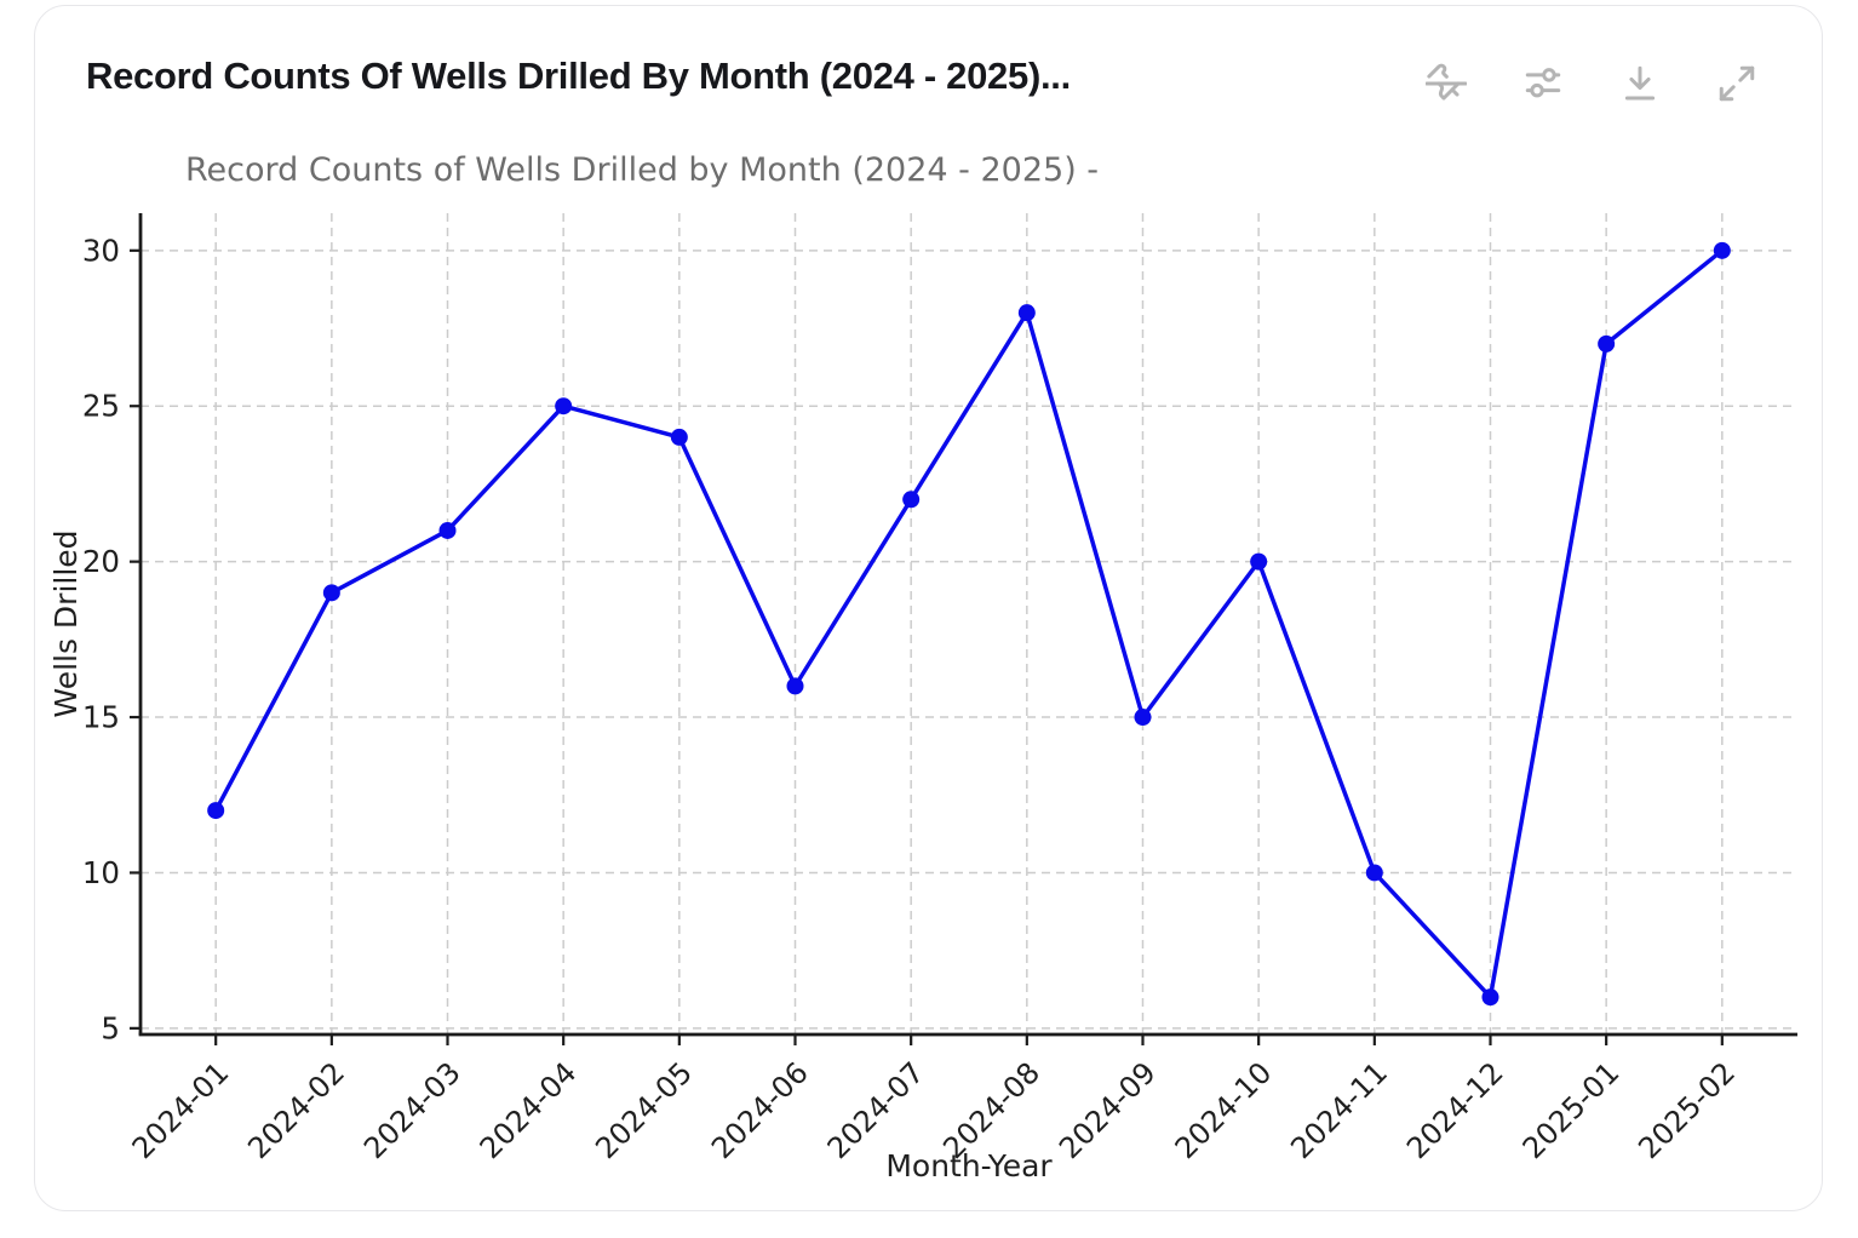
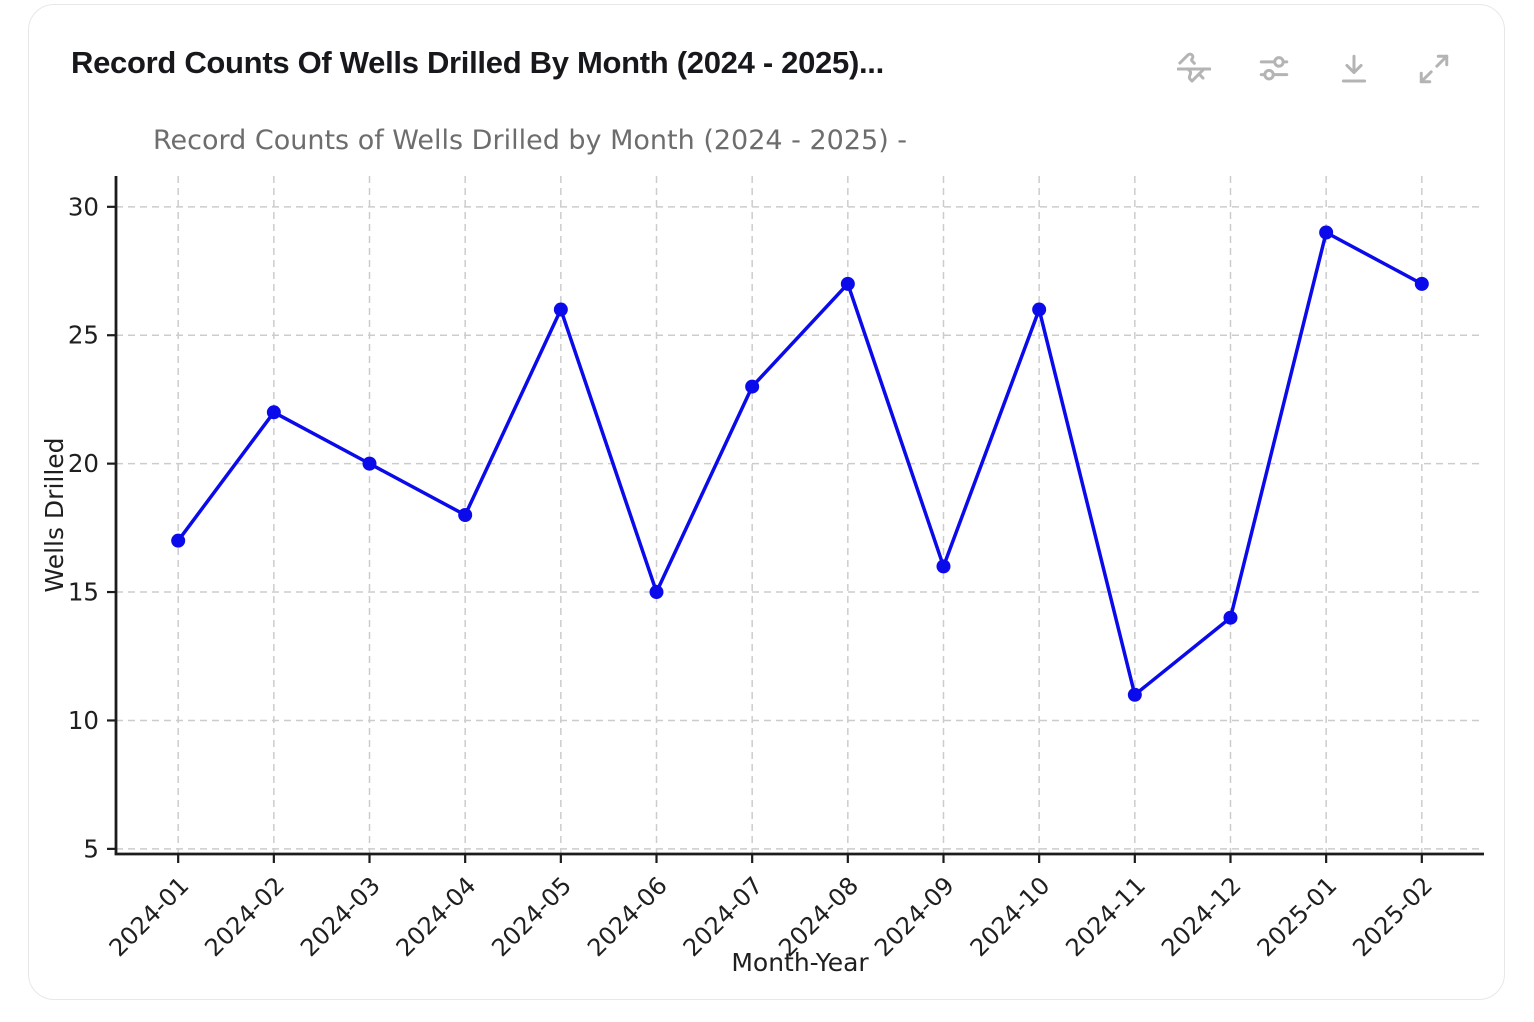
2024-01: 12 -> 17
2024-02: 19 -> 22
2024-03: 21 -> 20
2024-04: 25 -> 18
2024-05: 24 -> 26
2024-06: 16 -> 15
2024-07: 22 -> 23
2024-08: 28 -> 27
2024-09: 15 -> 16
2024-10: 20 -> 26
2024-11: 10 -> 11
2024-12: 6 -> 14
2025-01: 27 -> 29
2025-02: 30 -> 27
